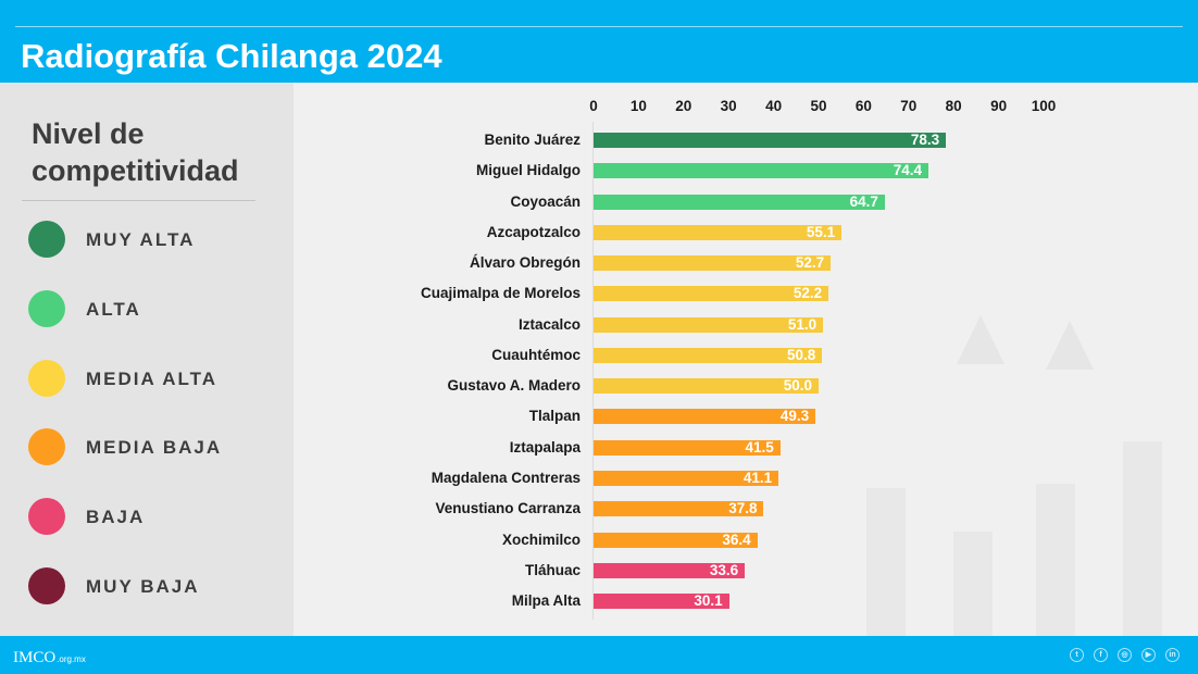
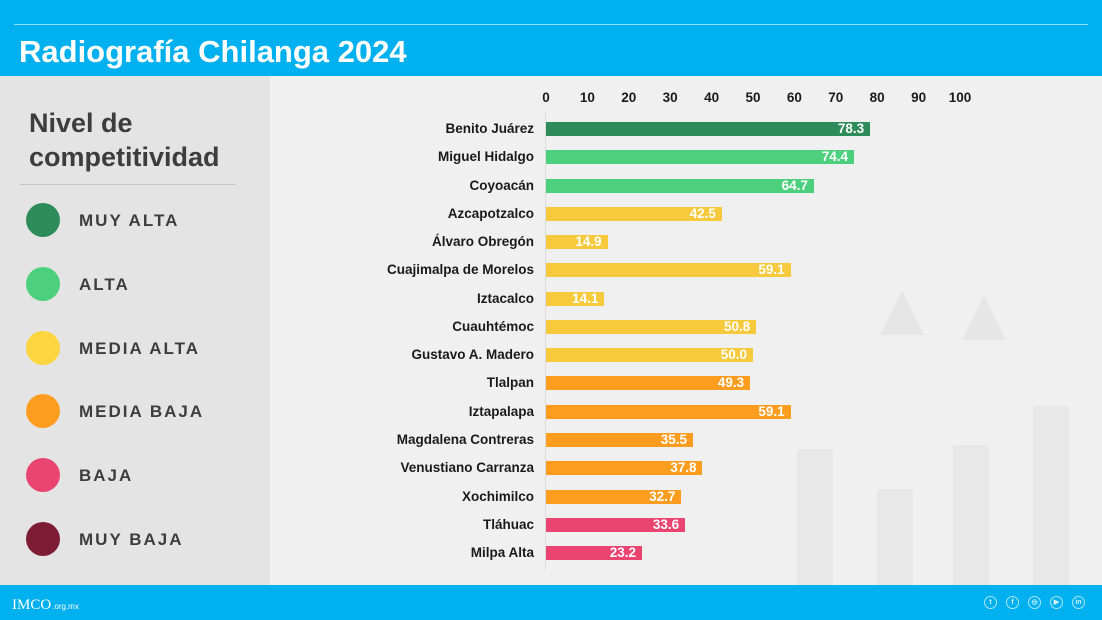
Azcapotzalco: 55.1 -> 42.5
Álvaro Obregón: 52.7 -> 14.9
Cuajimalpa de Morelos: 52.2 -> 59.1
Iztacalco: 51.0 -> 14.1
Iztapalapa: 41.5 -> 59.1
Magdalena Contreras: 41.1 -> 35.5
Xochimilco: 36.4 -> 32.7
Milpa Alta: 30.1 -> 23.2
